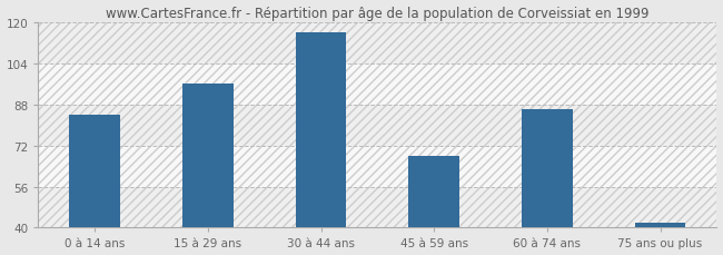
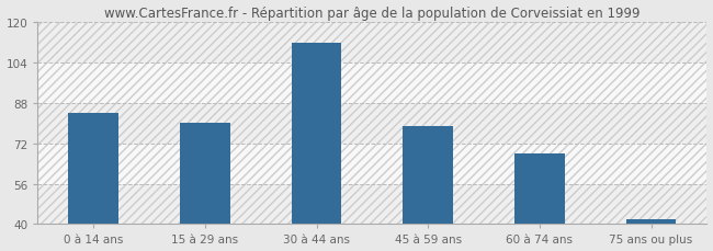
15 à 29 ans: 96 -> 80
30 à 44 ans: 116 -> 112
45 à 59 ans: 68 -> 79
60 à 74 ans: 86 -> 68
